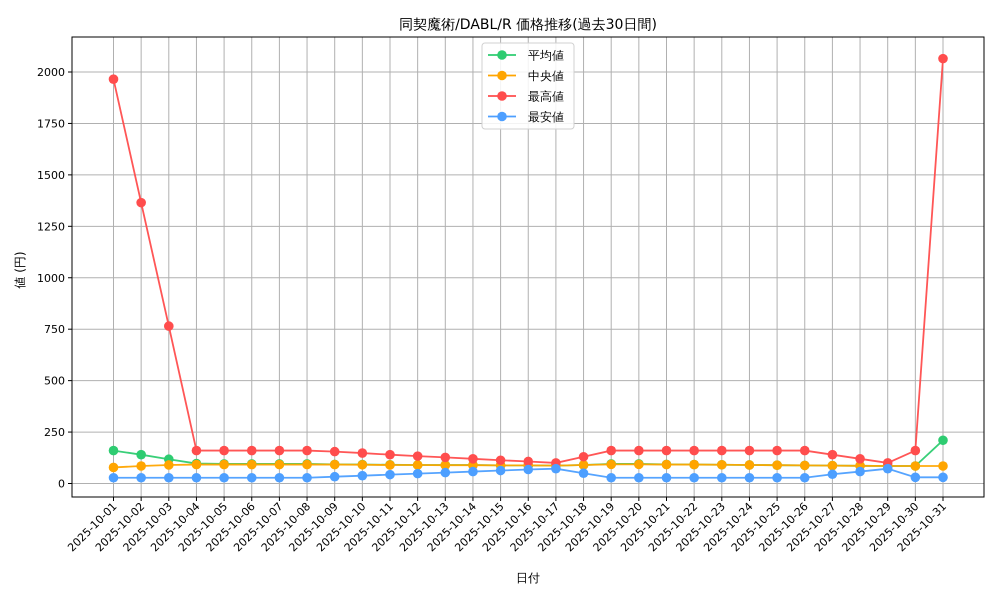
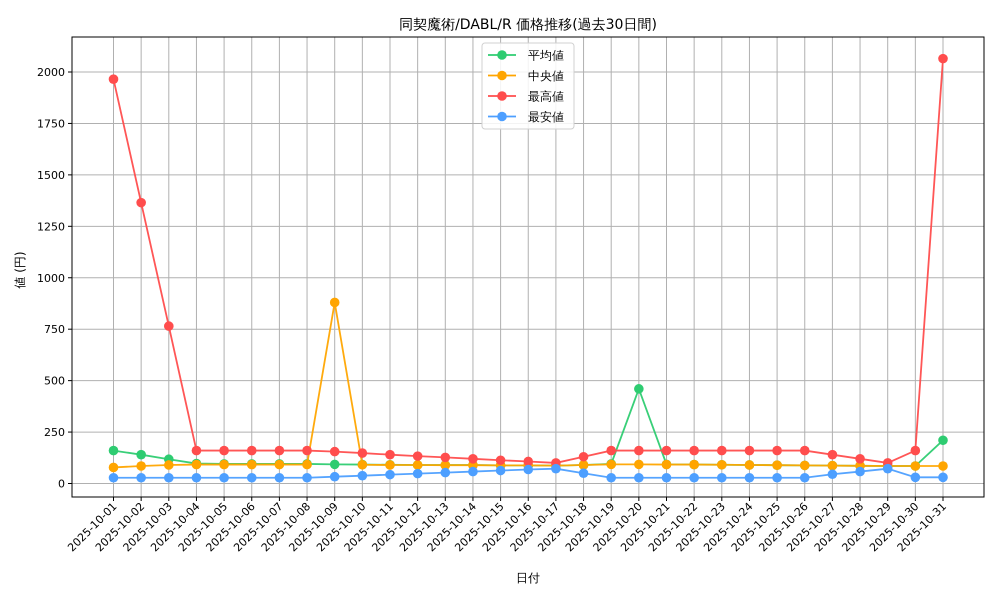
中央値/2025-10-09: 90 -> 880
平均値/2025-10-20: 100 -> 460
